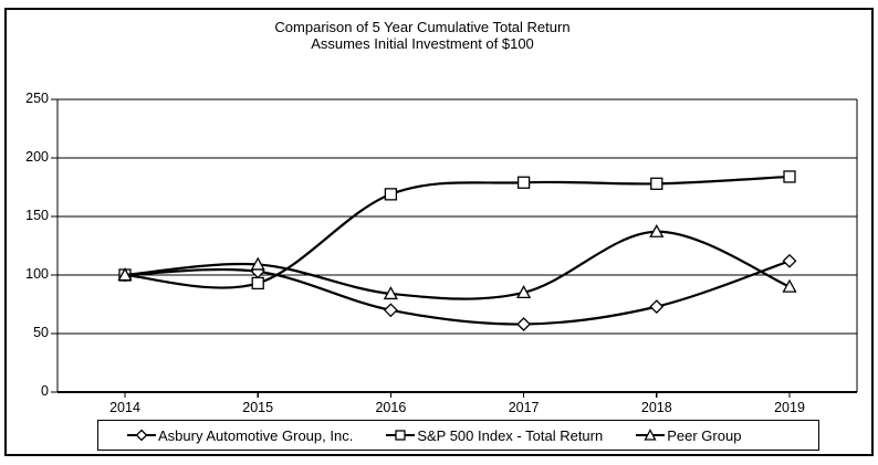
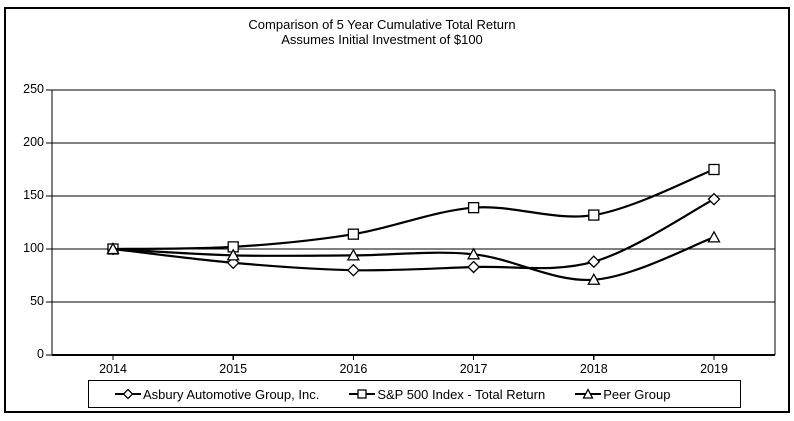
Asbury Automotive Group, Inc./2015: 103 -> 87
S&P 500 Index - Total Return/2015: 93 -> 102
Peer Group/2015: 109 -> 94
Asbury Automotive Group, Inc./2016: 70 -> 80
S&P 500 Index - Total Return/2016: 169 -> 114
Peer Group/2016: 84 -> 94
Asbury Automotive Group, Inc./2017: 58 -> 83
S&P 500 Index - Total Return/2017: 179 -> 139
Peer Group/2017: 85 -> 95
Asbury Automotive Group, Inc./2018: 73 -> 88
S&P 500 Index - Total Return/2018: 178 -> 132
Peer Group/2018: 137 -> 71
Asbury Automotive Group, Inc./2019: 112 -> 147
S&P 500 Index - Total Return/2019: 184 -> 175
Peer Group/2019: 90 -> 111
